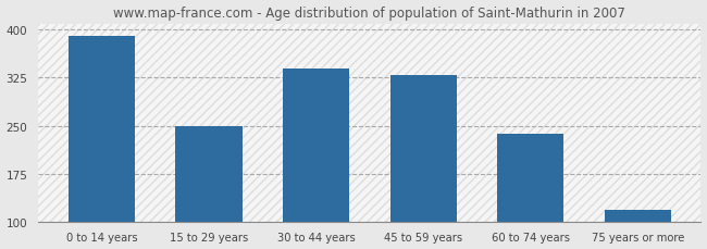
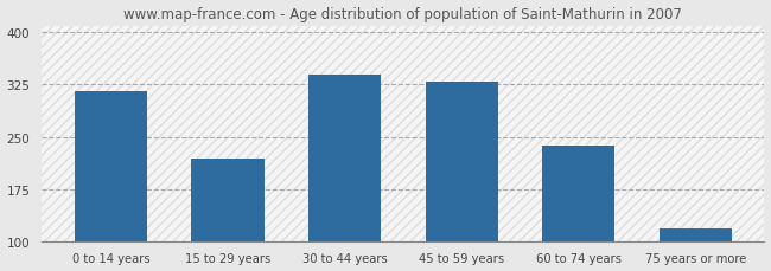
0 to 14 years: 390 -> 316
15 to 29 years: 249 -> 218
